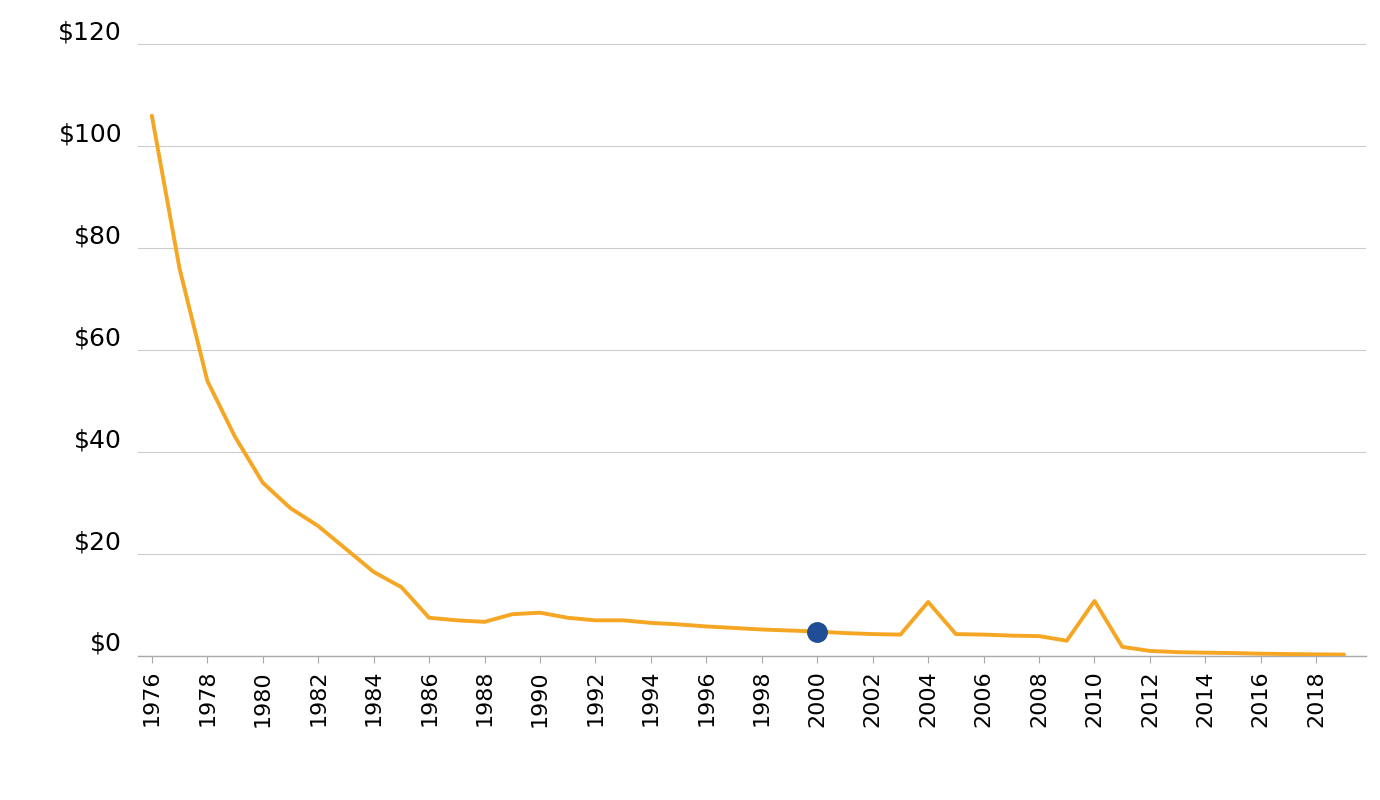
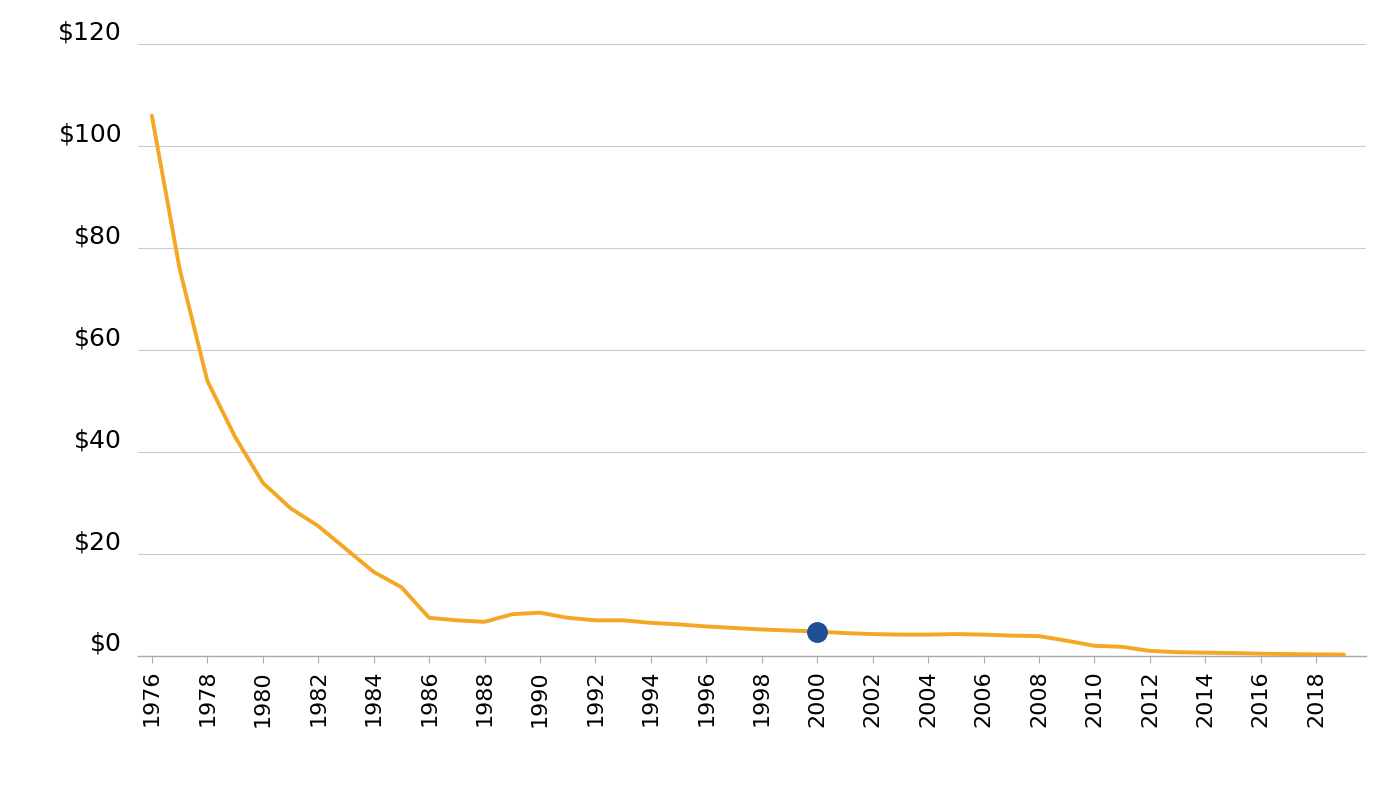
2004: $10.6 -> $4.2
2010: $10.8 -> $2.0
